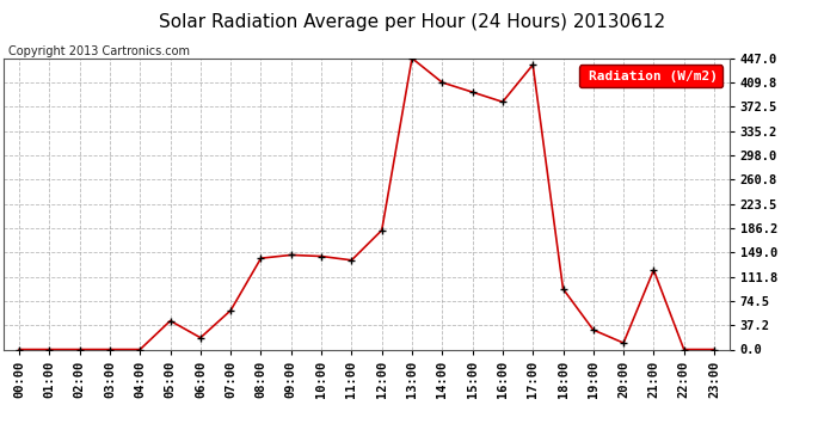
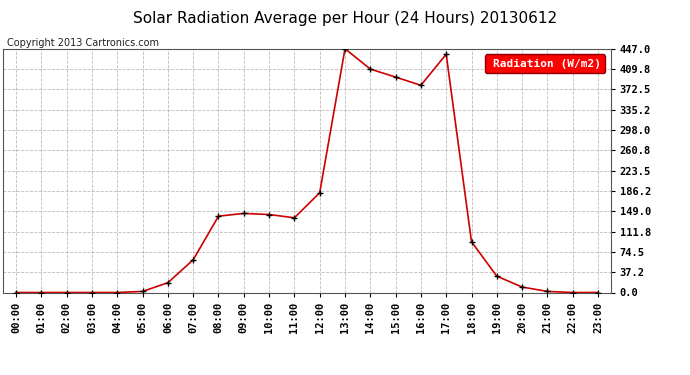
05:00: 44 -> 2
21:00: 122 -> 2
